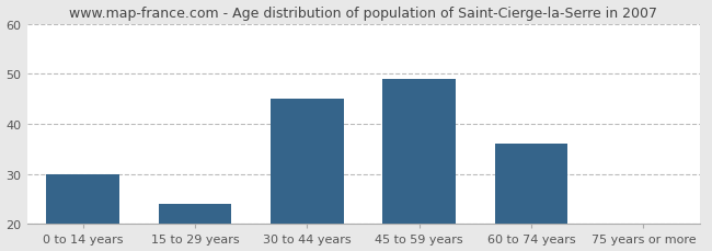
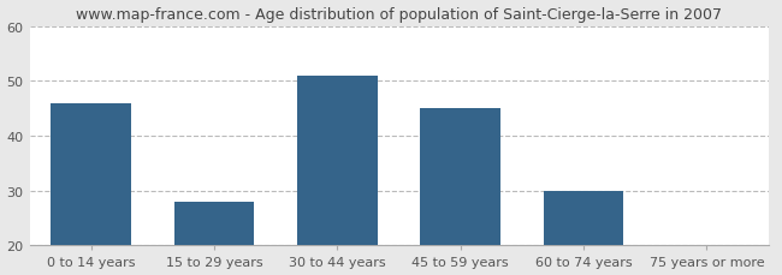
0 to 14 years: 30 -> 46
15 to 29 years: 24 -> 28
30 to 44 years: 45 -> 51
45 to 59 years: 49 -> 45
60 to 74 years: 36 -> 30
